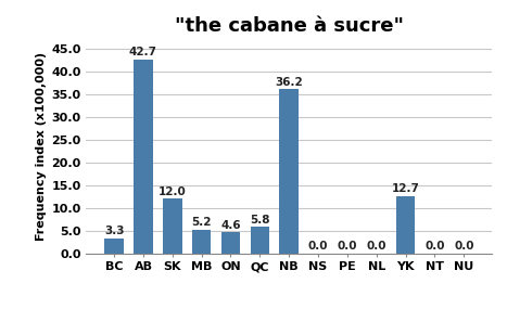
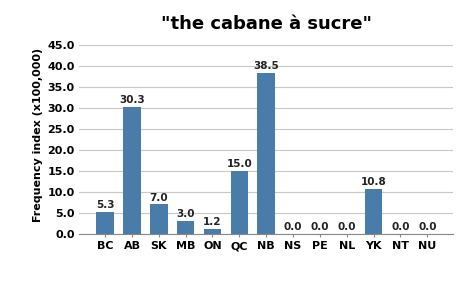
BC: 3.3 -> 5.3
AB: 42.7 -> 30.3
SK: 12.0 -> 7.0
MB: 5.2 -> 3.0
ON: 4.6 -> 1.2
QC: 5.8 -> 15.0
NB: 36.2 -> 38.5
YK: 12.7 -> 10.8
